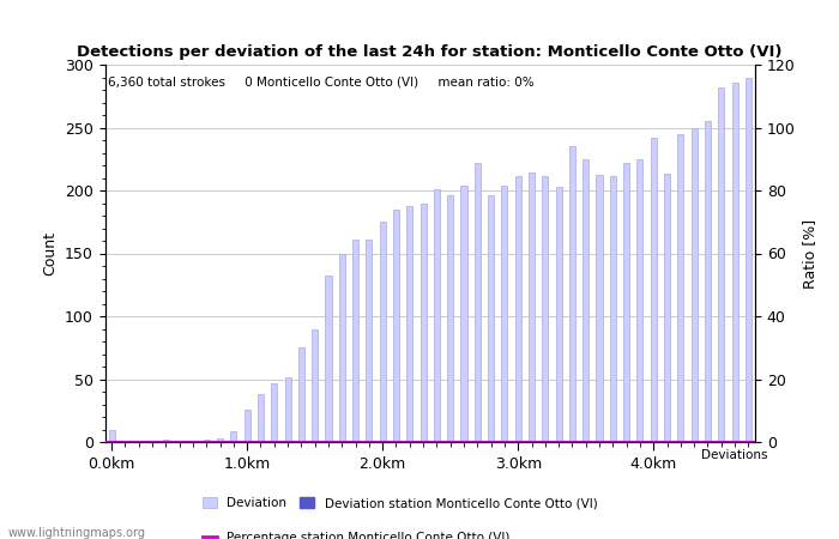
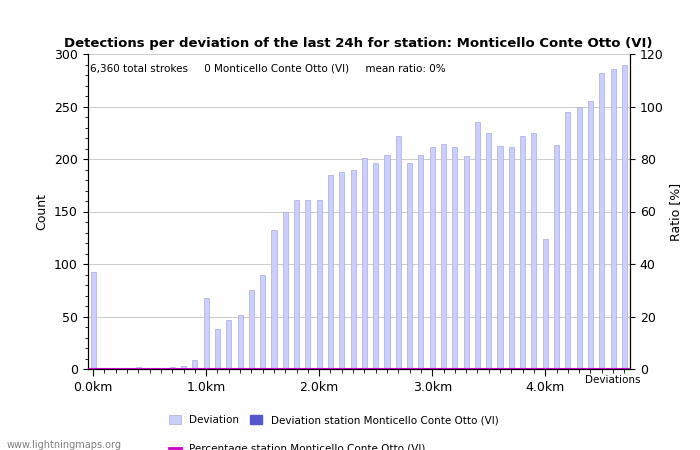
0.0km: 10 -> 92
1.0km: 26 -> 68
2.0km: 175 -> 161
4.0km: 242 -> 124
